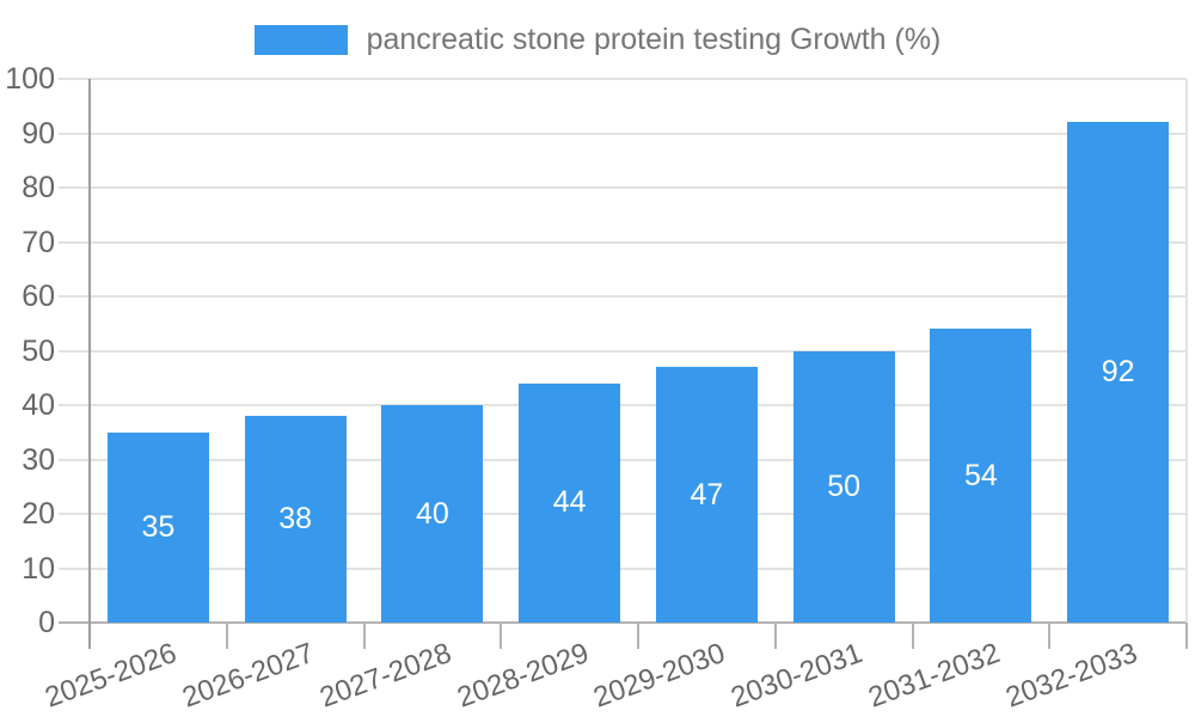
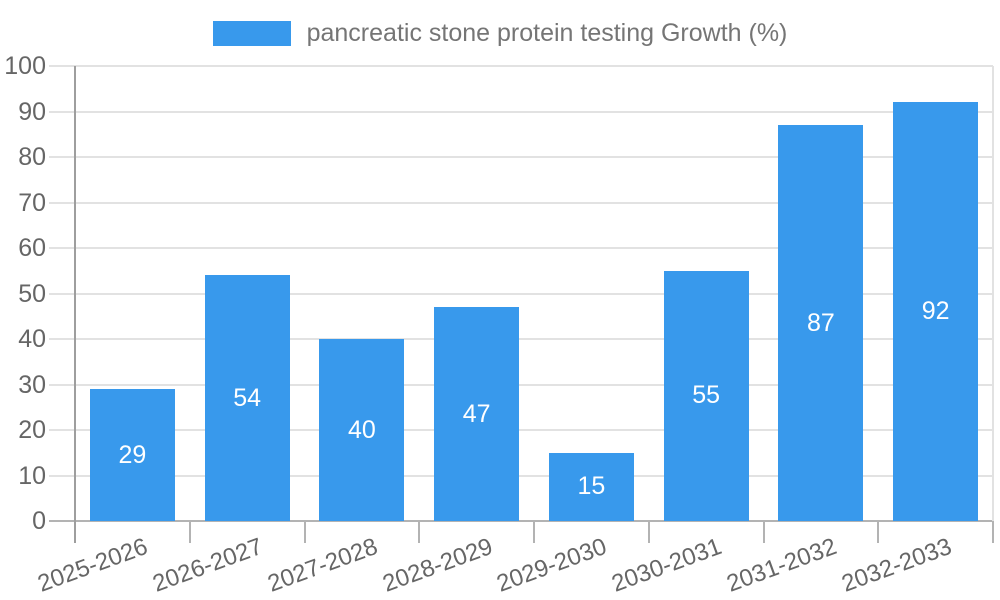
2025-2026: 35 -> 29
2026-2027: 38 -> 54
2028-2029: 44 -> 47
2029-2030: 47 -> 15
2030-2031: 50 -> 55
2031-2032: 54 -> 87
